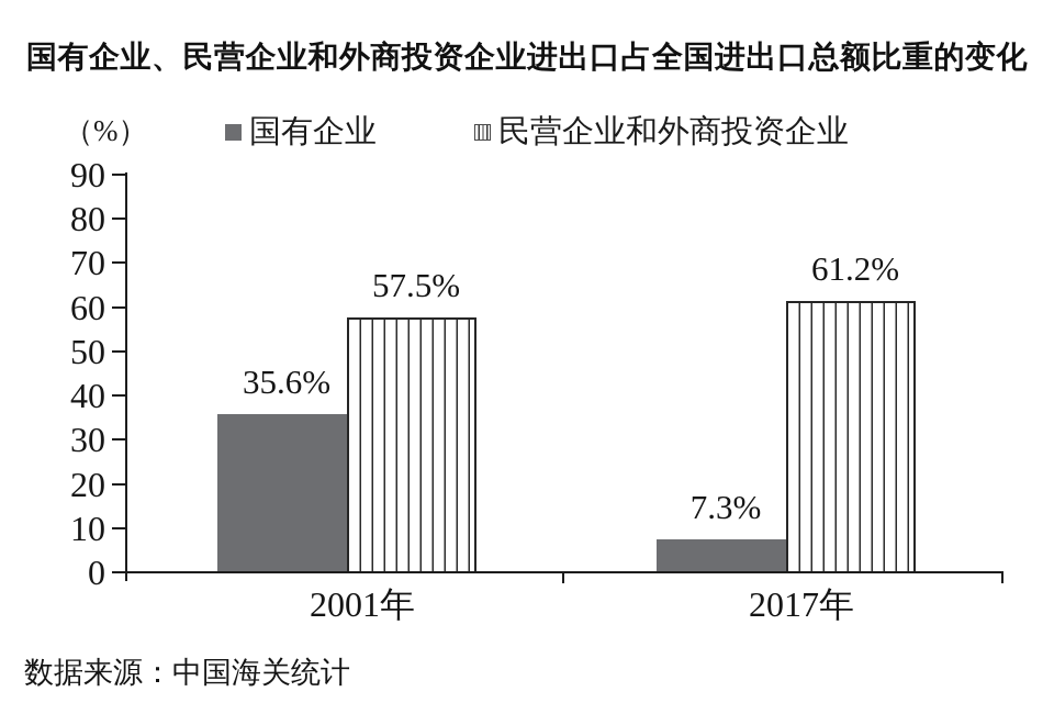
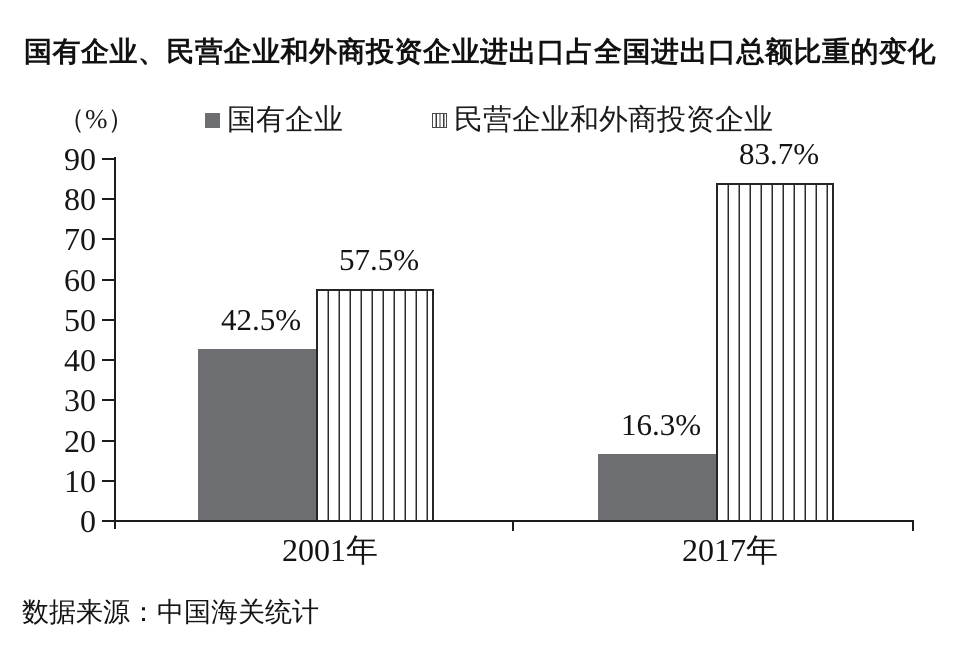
国有企业/2001年: 35.6% -> 42.5%
国有企业/2017年: 7.3% -> 16.3%
民营企业和外商投资企业/2017年: 61.2% -> 83.7%
